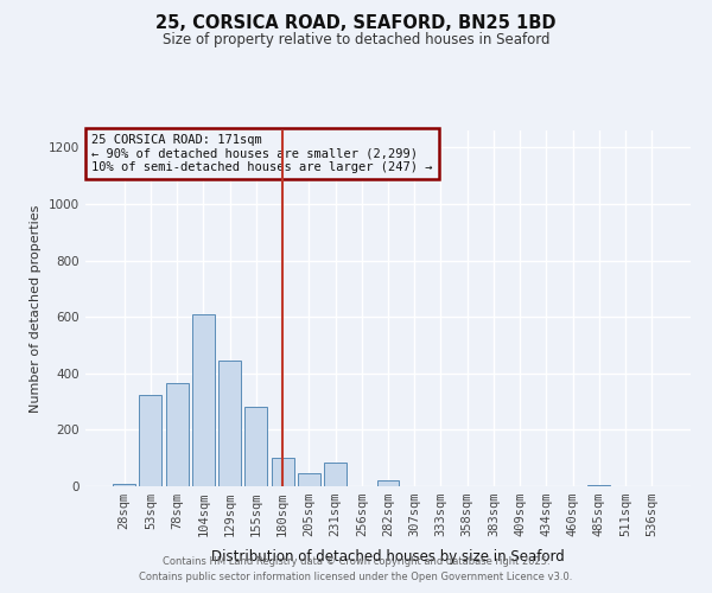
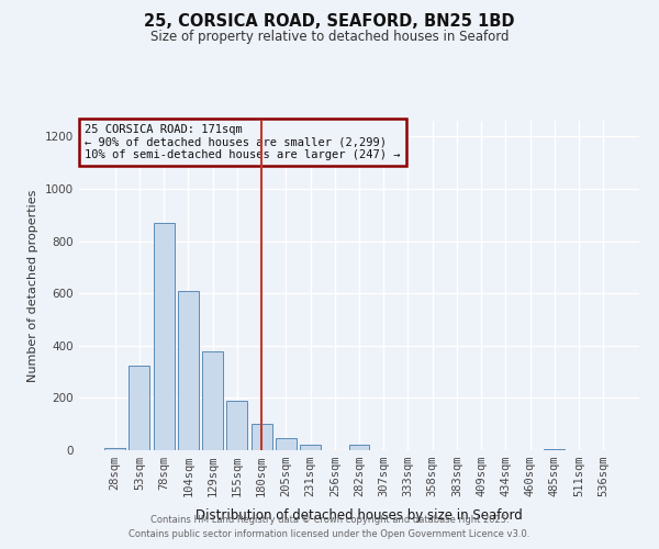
78sqm: 365 -> 868
129sqm: 445 -> 380
155sqm: 280 -> 190
231sqm: 85 -> 22
